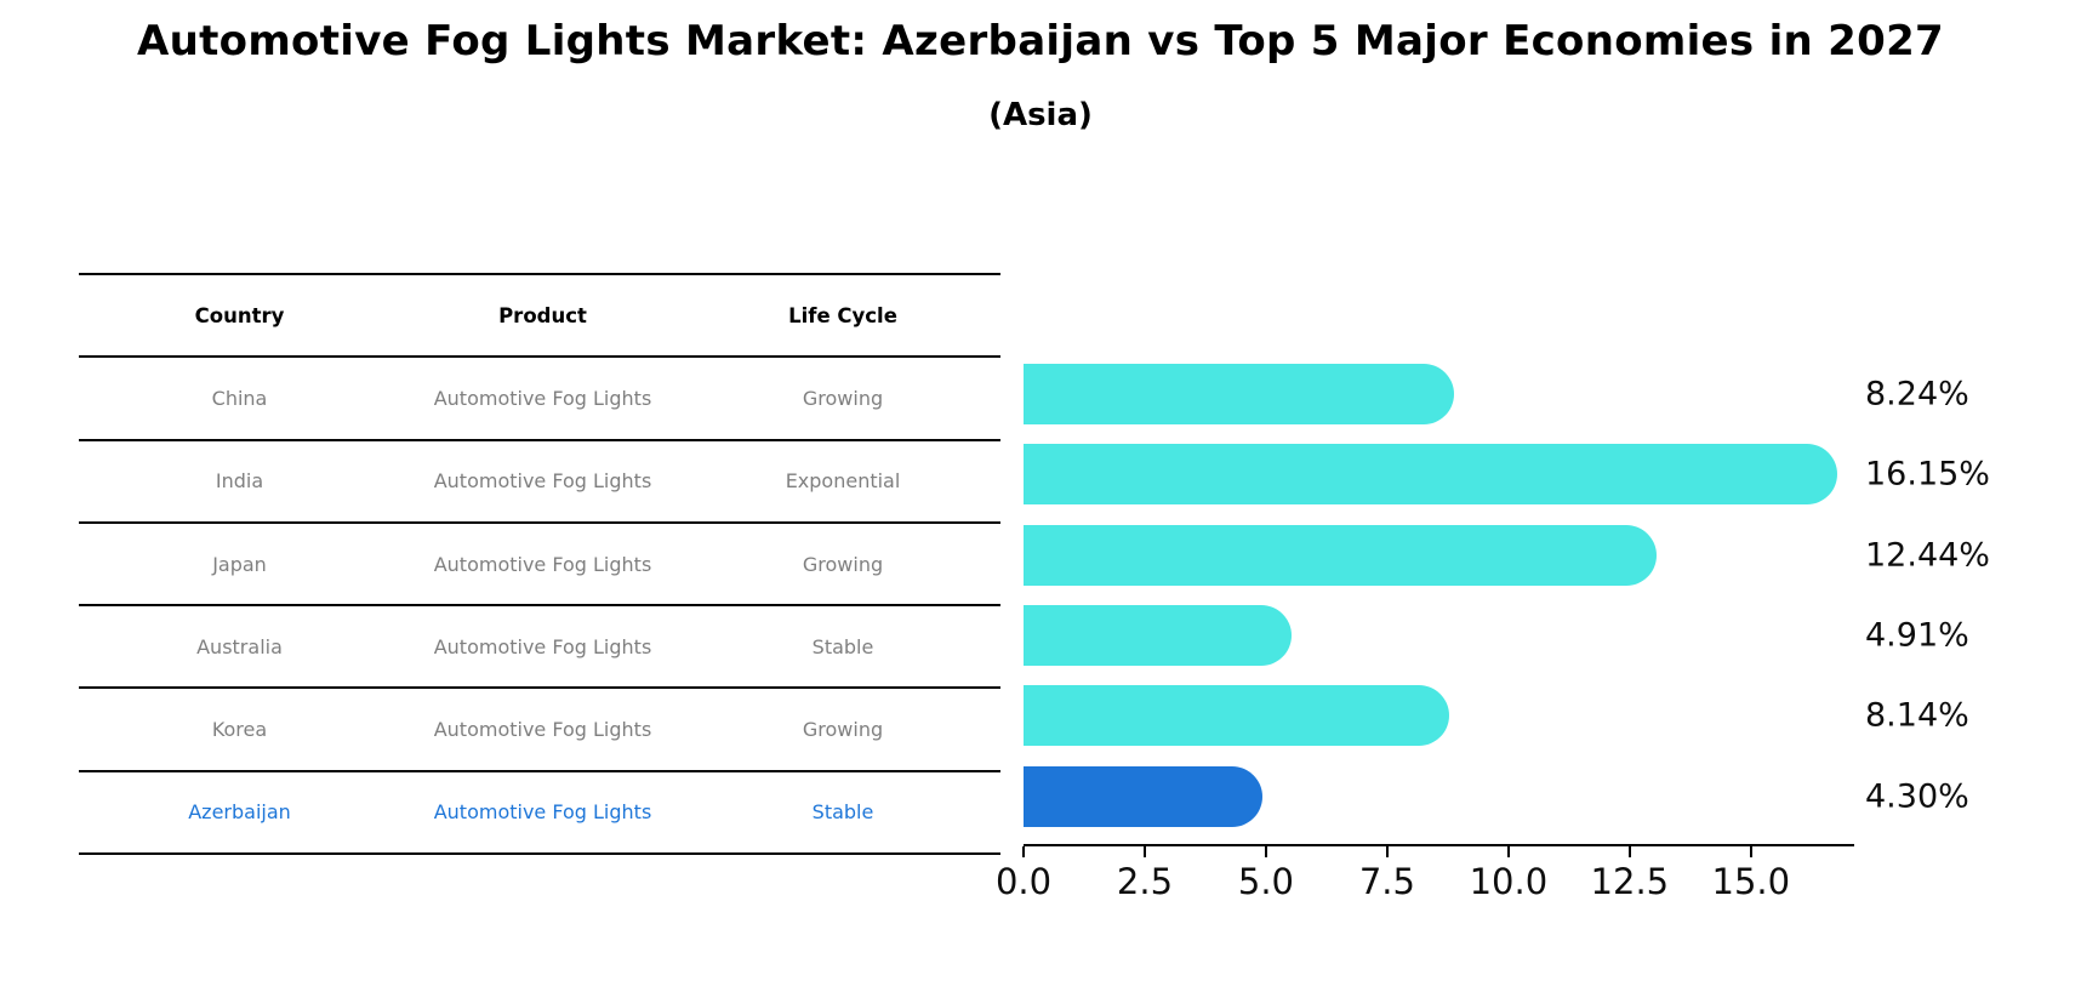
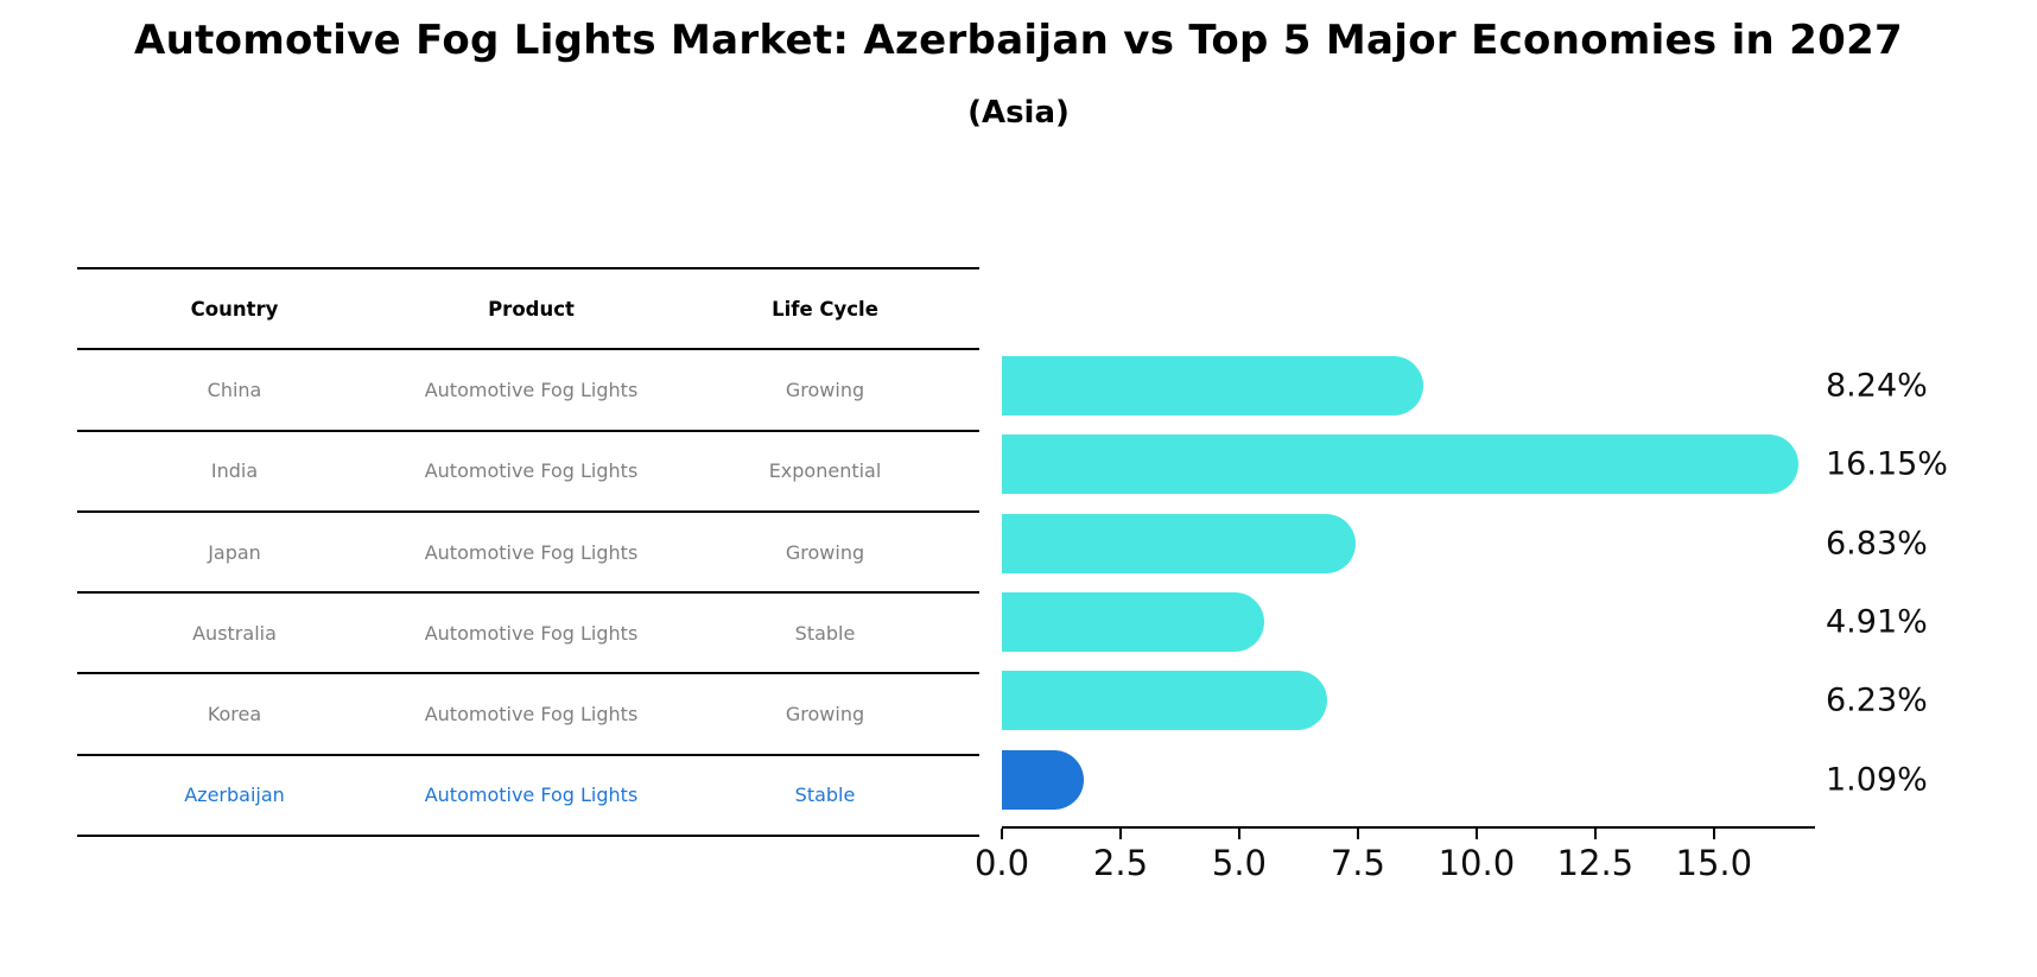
Japan: 12.44% -> 6.83%
Korea: 8.14% -> 6.23%
Azerbaijan: 4.30% -> 1.09%
